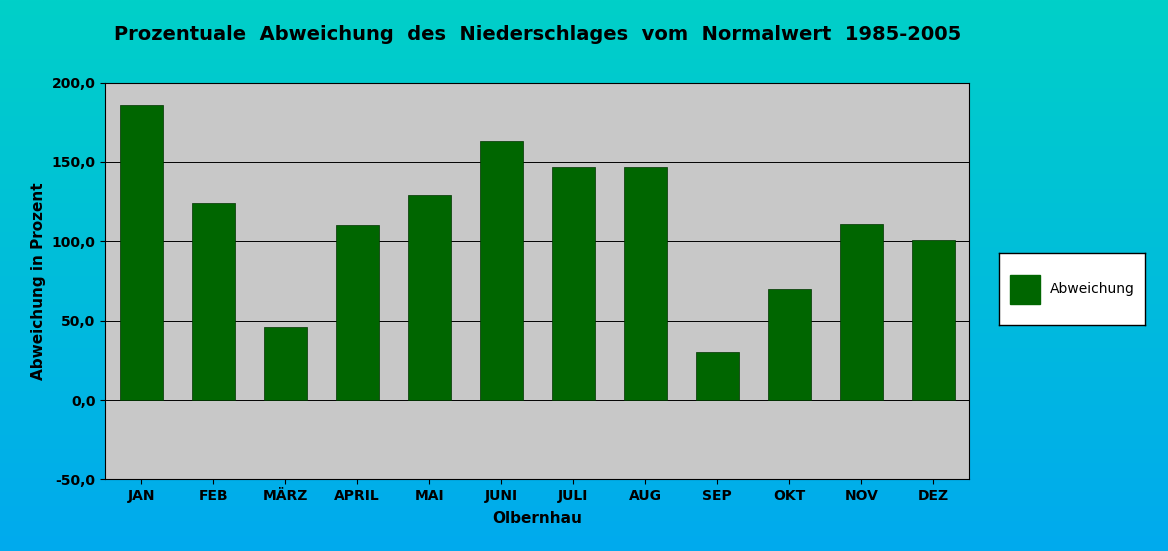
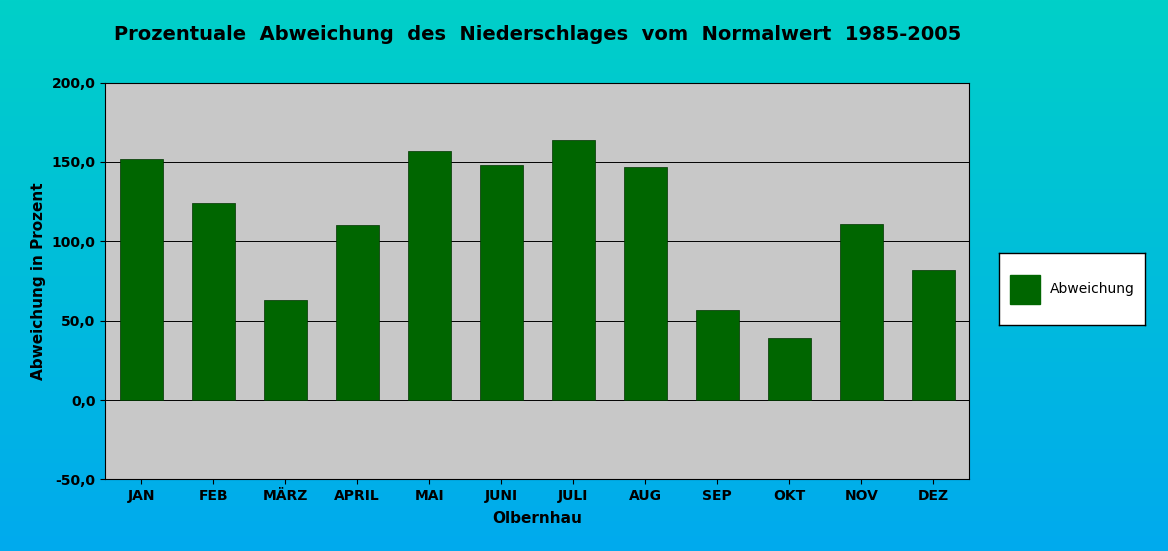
JAN: 186 -> 152
MÄRZ: 46 -> 63
MAI: 129 -> 157
JUNI: 163 -> 148
JULI: 147 -> 164
SEP: 30 -> 57
OKT: 70 -> 39
DEZ: 101 -> 82
